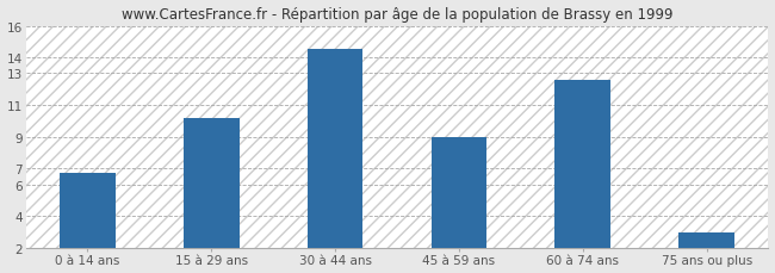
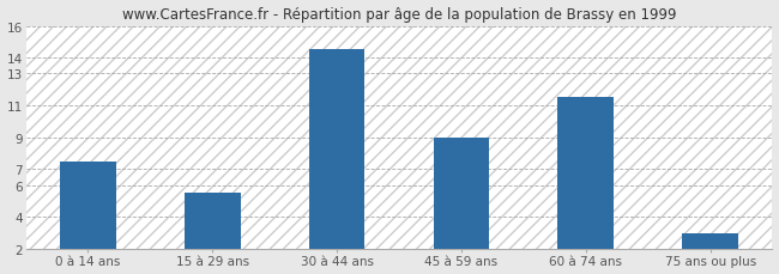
0 à 14 ans: 6.7 -> 7.5
15 à 29 ans: 10.2 -> 5.5
60 à 74 ans: 12.6 -> 11.5
